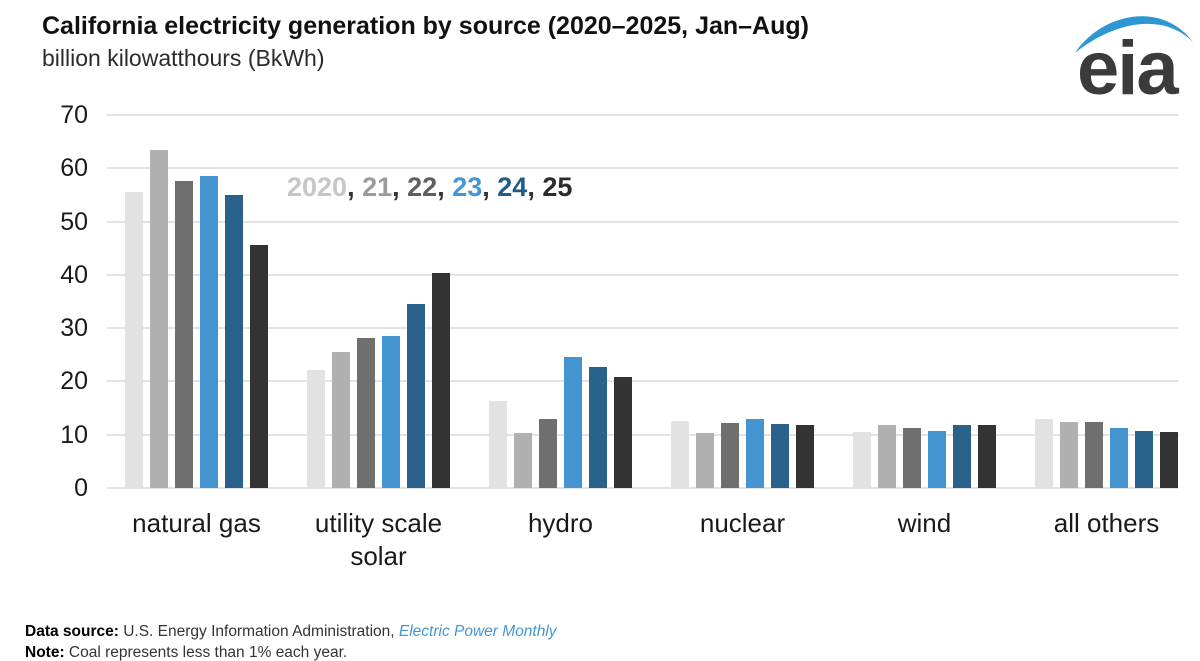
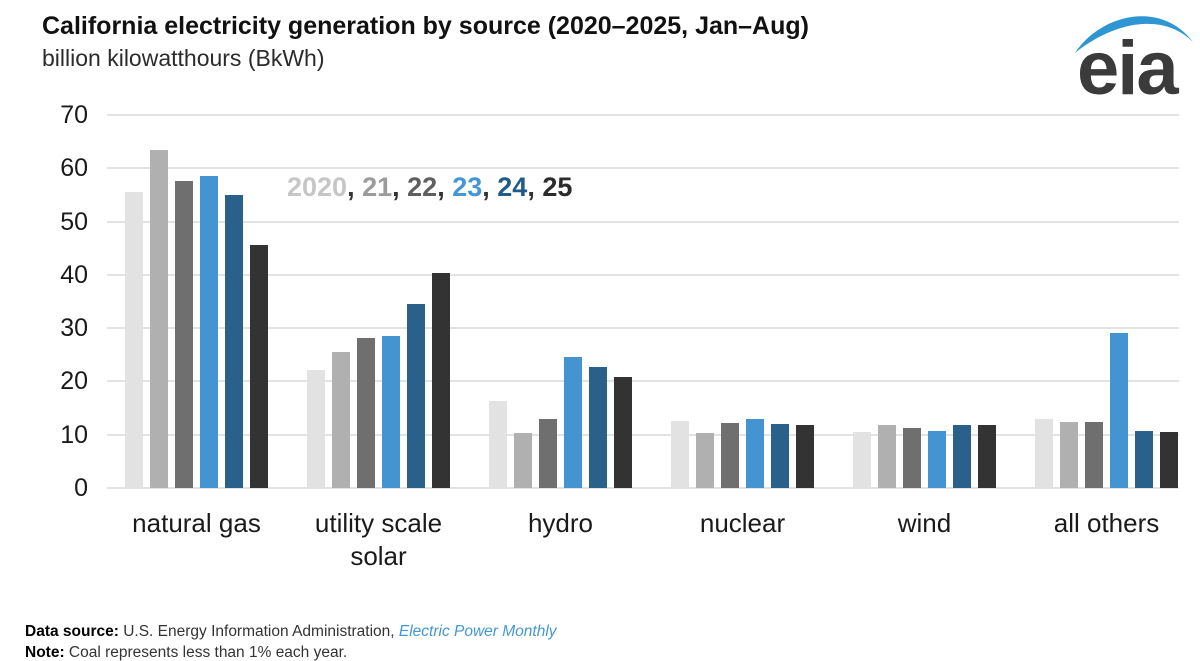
23/all others: 11 -> 29
